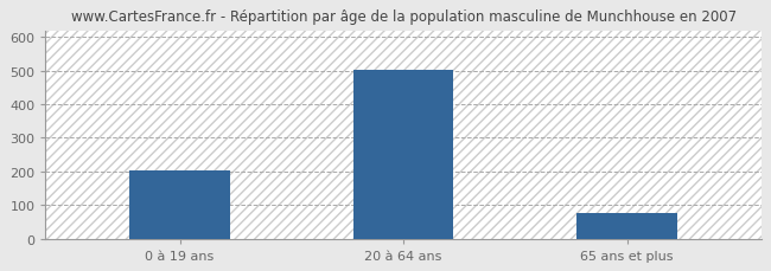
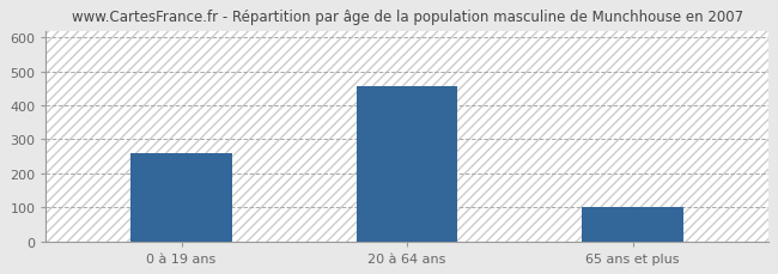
0 à 19 ans: 204 -> 260
20 à 64 ans: 504 -> 455
65 ans et plus: 77 -> 100
